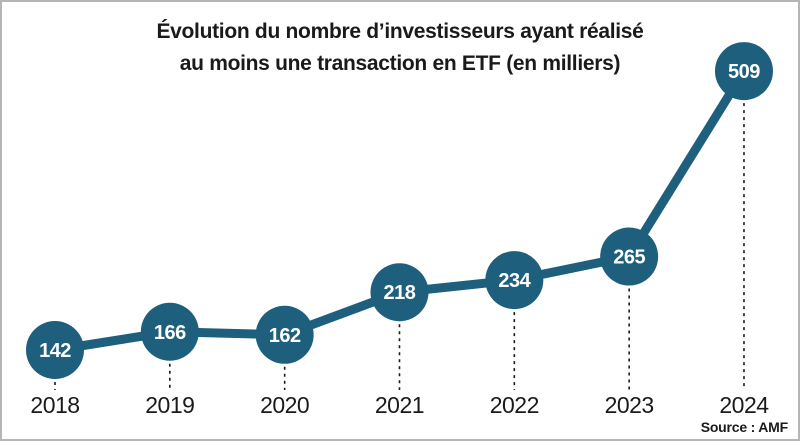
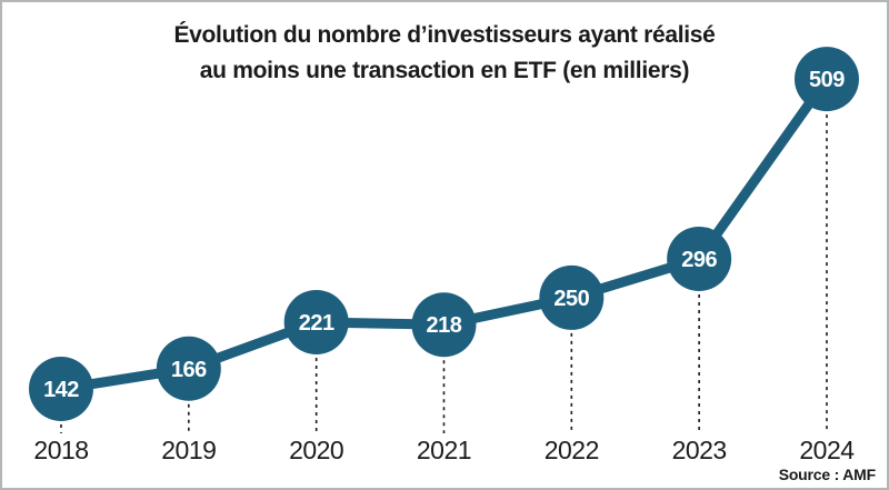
2020: 162 -> 221
2022: 234 -> 250
2023: 265 -> 296
